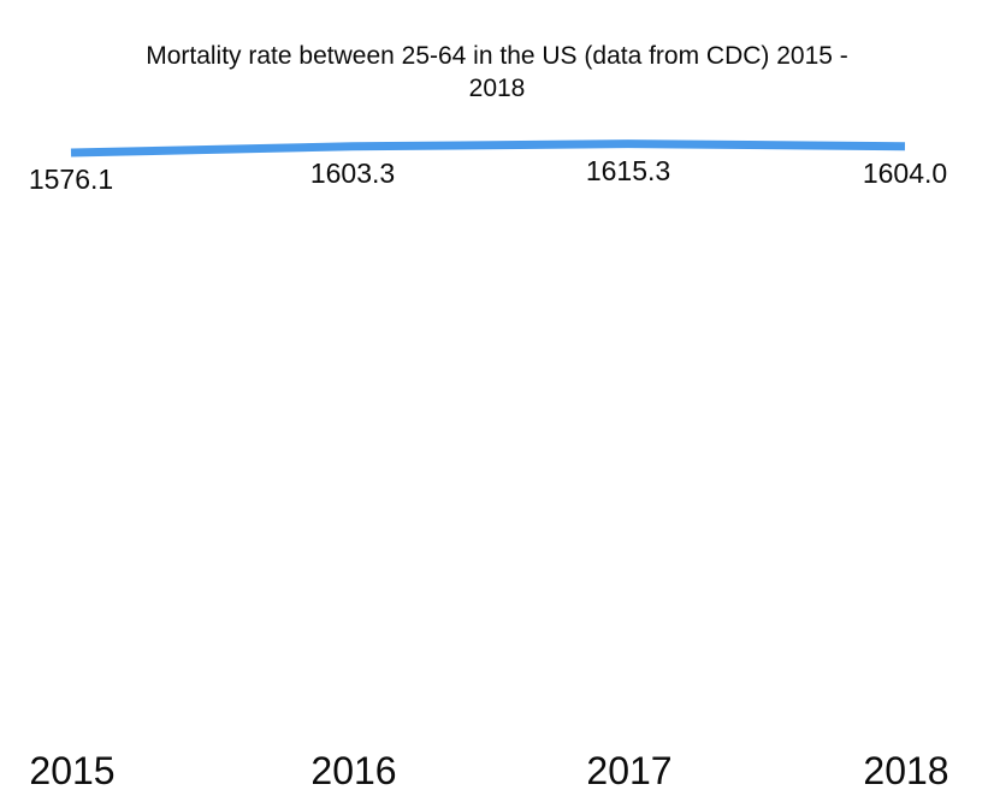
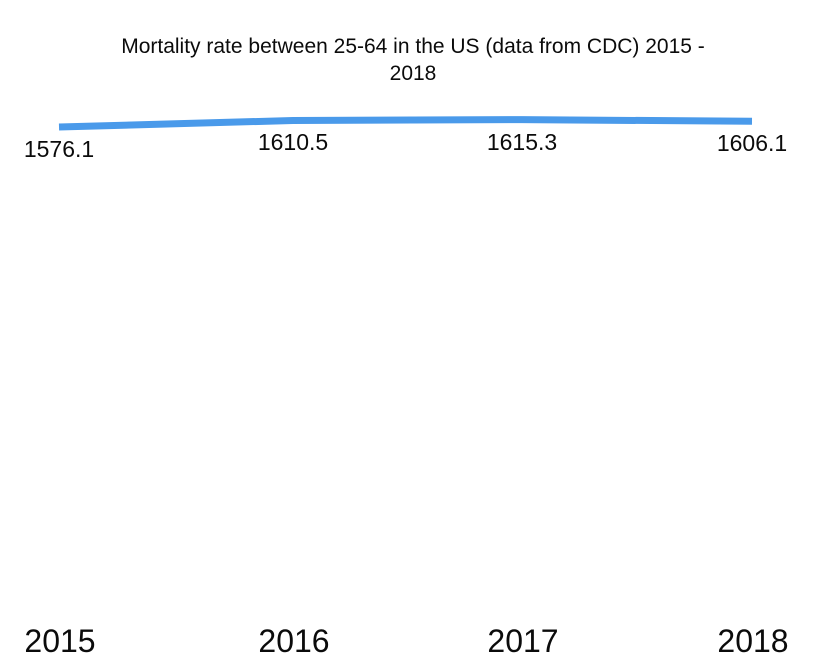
2016: 1603.3 -> 1610.5
2018: 1604.0 -> 1606.1
